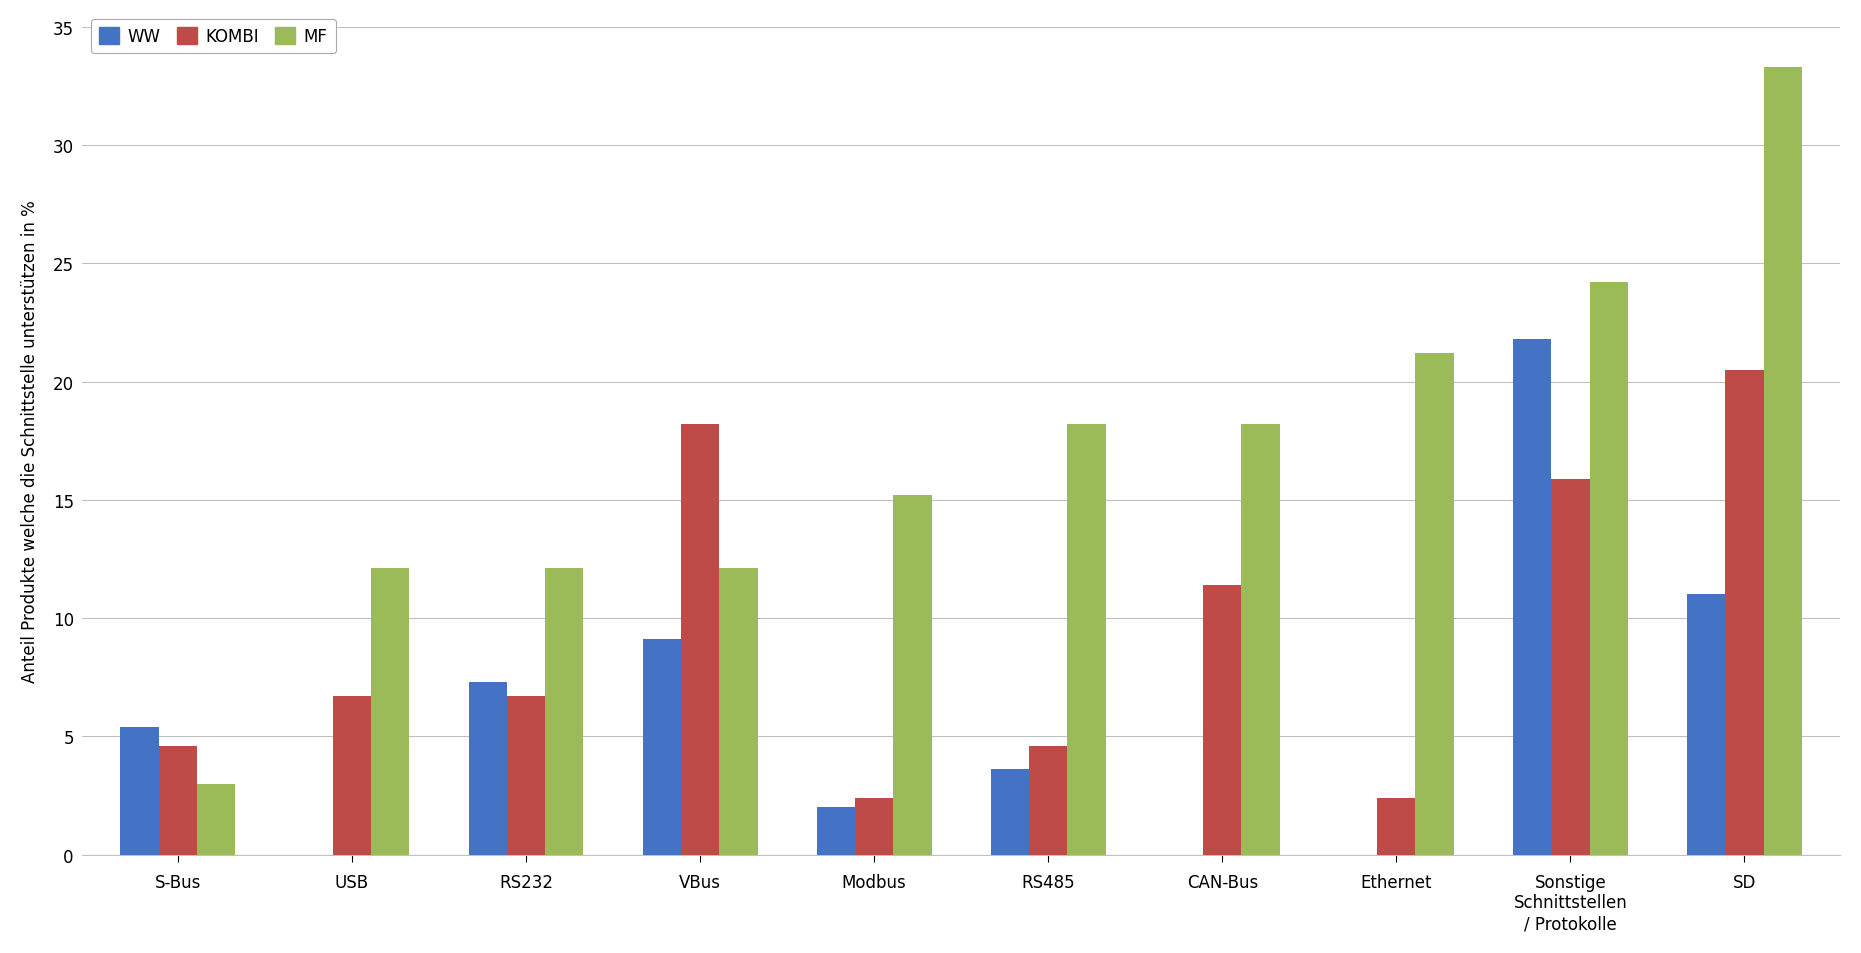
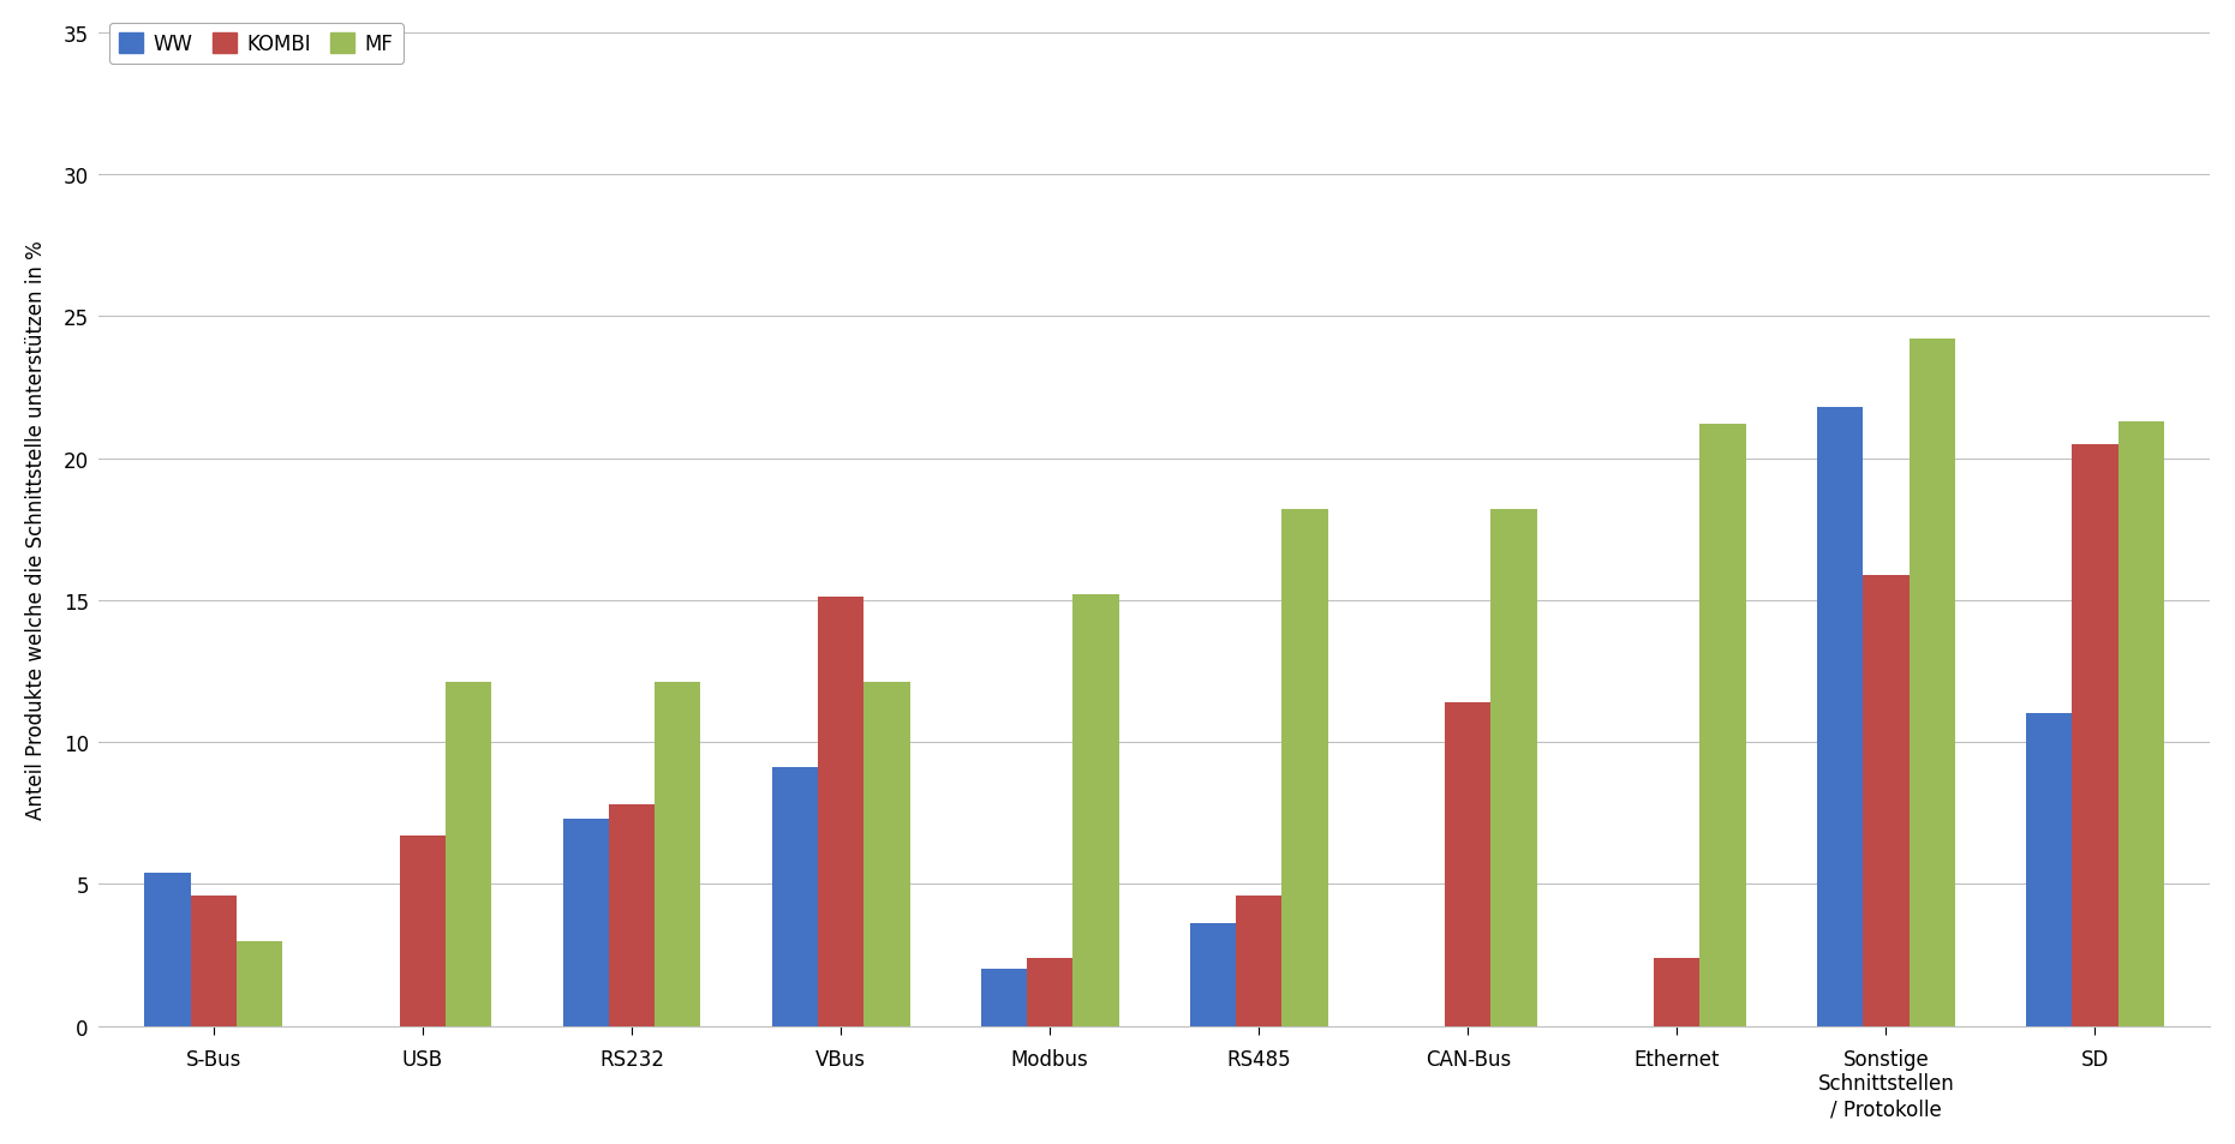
KOMBI/RS232: 6.7 -> 7.8
KOMBI/VBus: 18.2 -> 15.1
MF/SD: 33.3 -> 21.3
